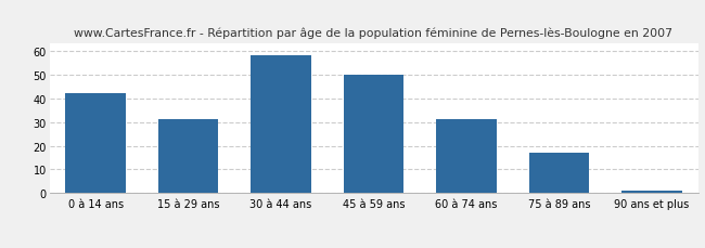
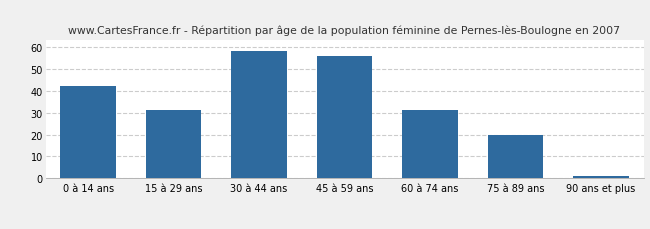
45 à 59 ans: 50 -> 56
75 à 89 ans: 17 -> 20
